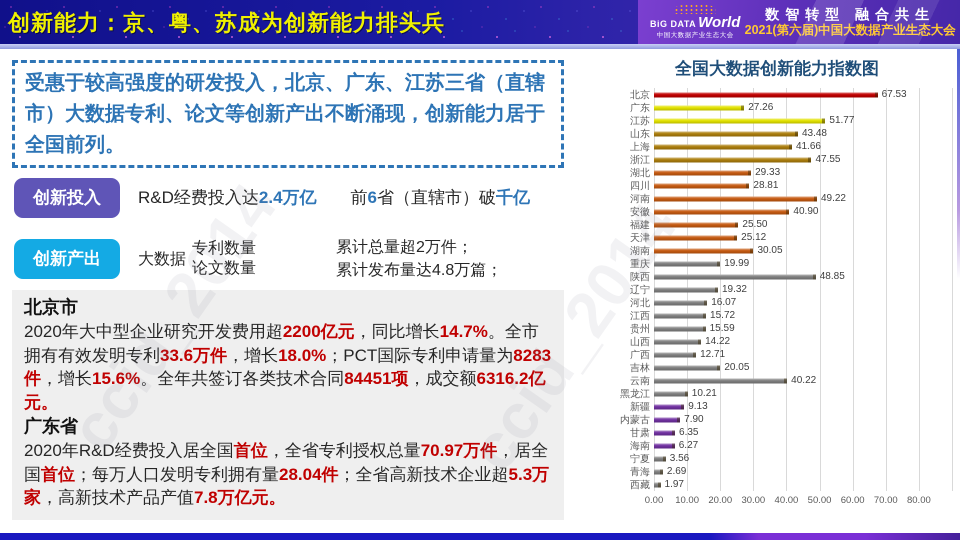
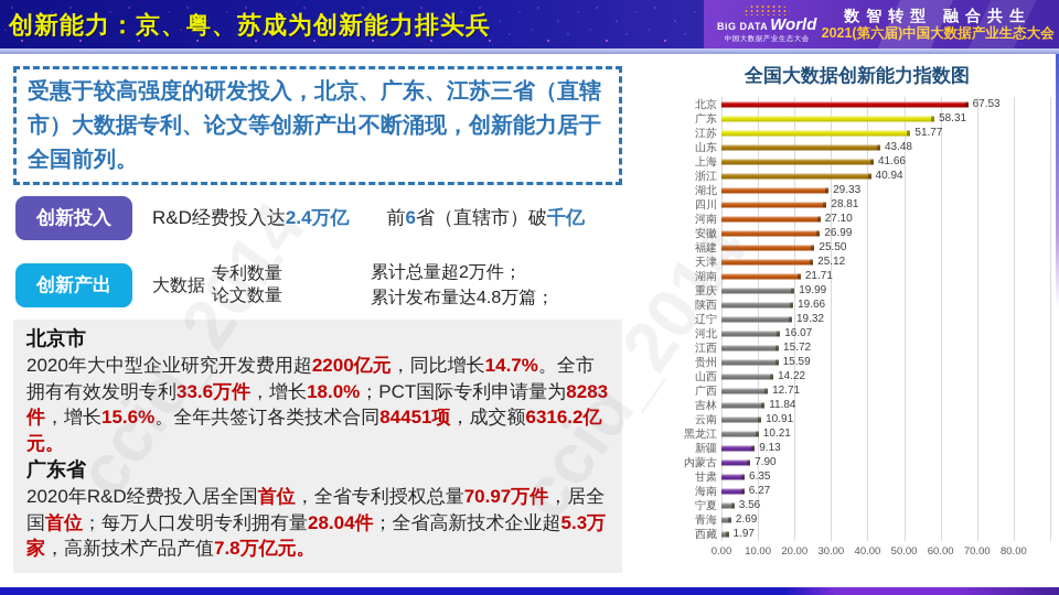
广东: 27.26 -> 58.31
浙江: 47.55 -> 40.94
河南: 49.22 -> 27.10
安徽: 40.90 -> 26.99
湖南: 30.05 -> 21.71
陕西: 48.85 -> 19.66
吉林: 20.05 -> 11.84
云南: 40.22 -> 10.91
